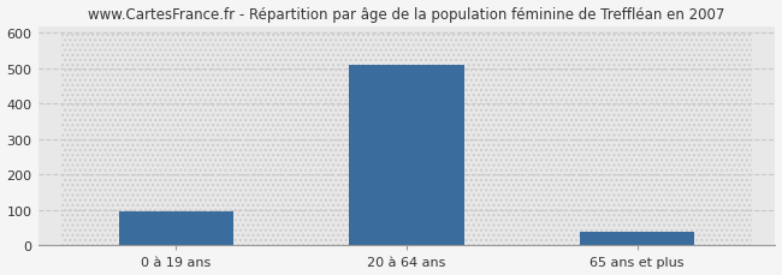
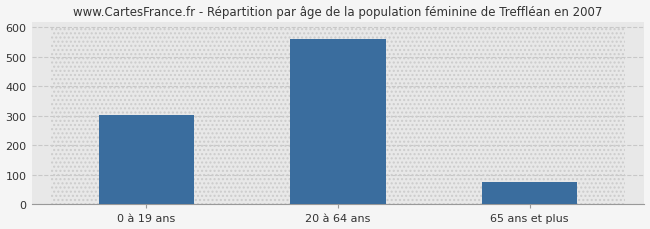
0 à 19 ans: 95 -> 302
20 à 64 ans: 510 -> 562
65 ans et plus: 40 -> 76
